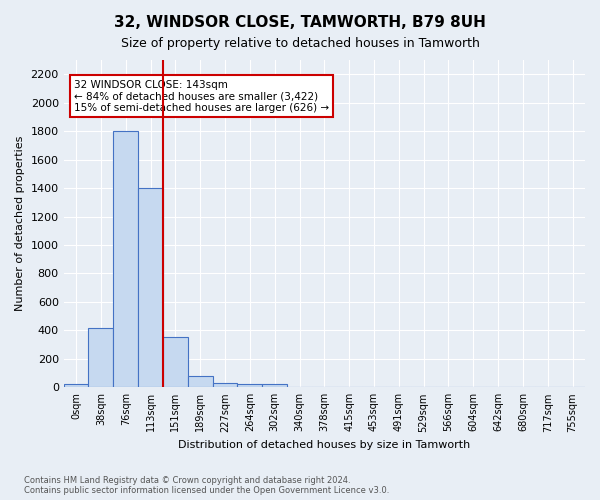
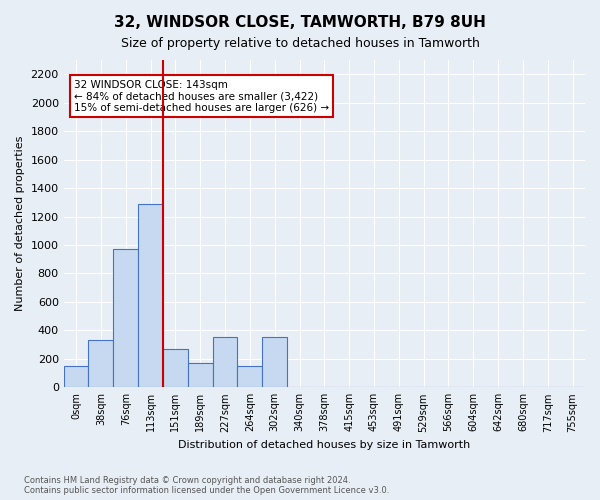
0sqm: 20 -> 150
38sqm: 420 -> 330
76sqm: 1800 -> 970
113sqm: 1400 -> 1290
151sqm: 350 -> 270
189sqm: 80 -> 170
227sqm: 30 -> 350
264sqm: 20 -> 150
302sqm: 20 -> 350
